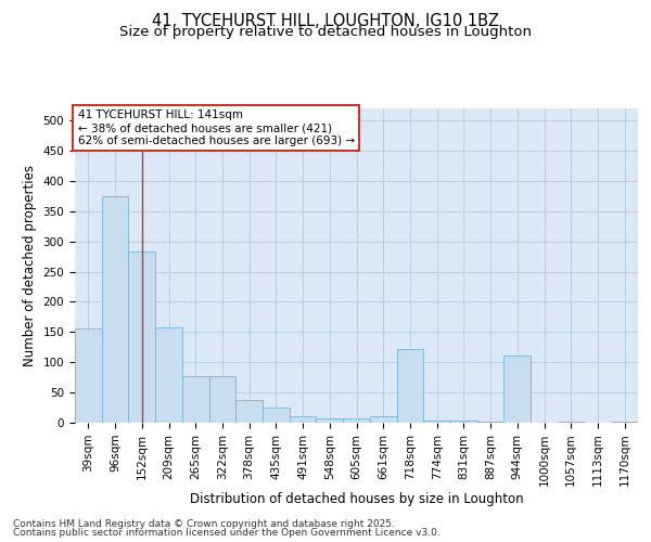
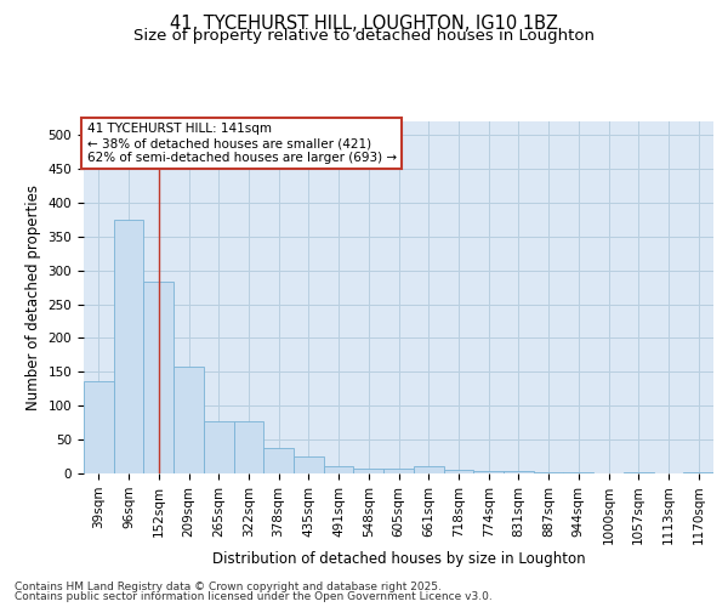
39sqm: 156 -> 137
718sqm: 122 -> 5
944sqm: 112 -> 1
